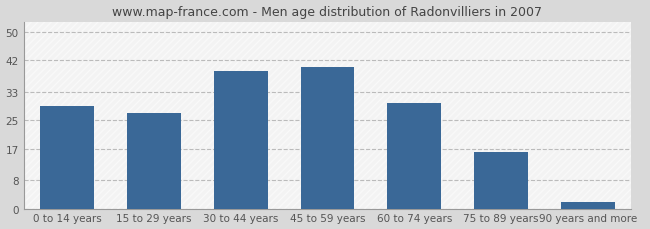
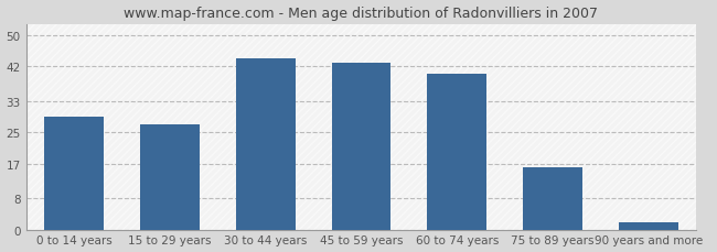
30 to 44 years: 39 -> 44
45 to 59 years: 40 -> 43
60 to 74 years: 30 -> 40
